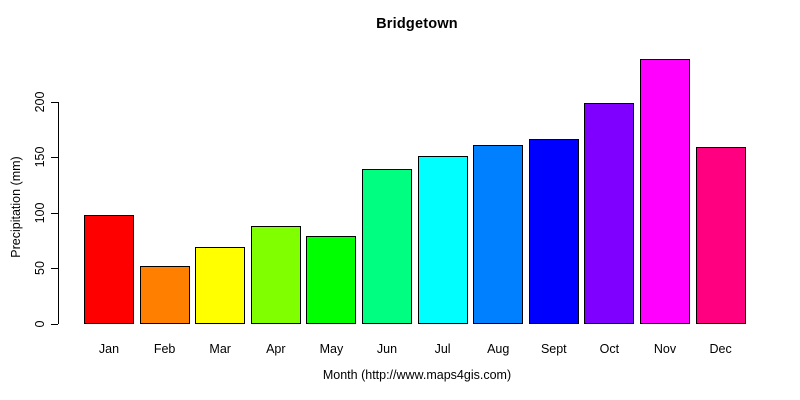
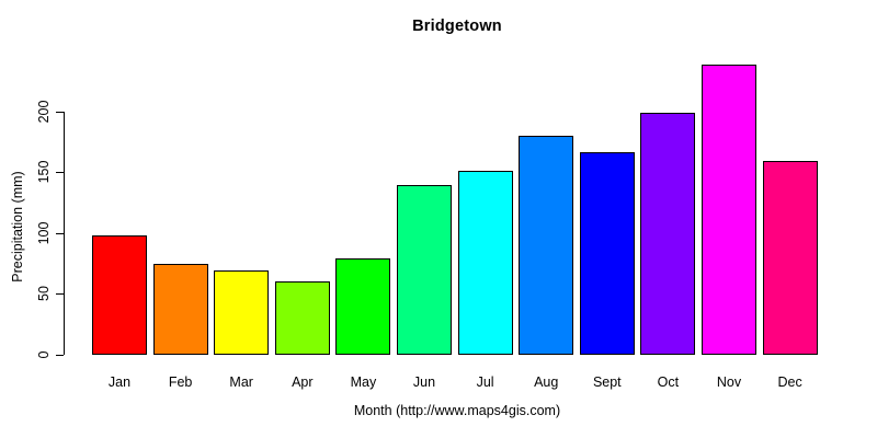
Feb: 52 -> 75
Apr: 88 -> 60
Aug: 161 -> 180
